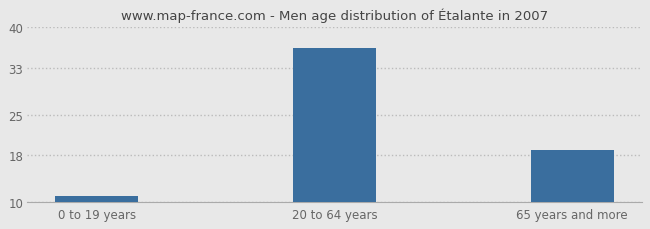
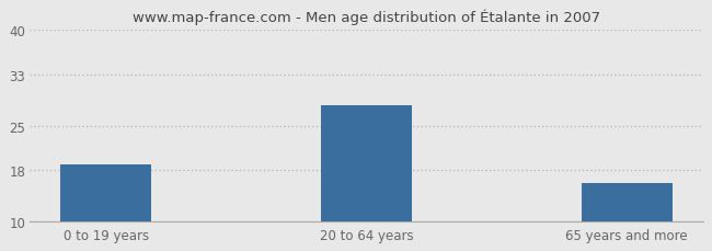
0 to 19 years: 11.0 -> 19.0
20 to 64 years: 36.5 -> 28.2
65 years and more: 19.0 -> 16.0
